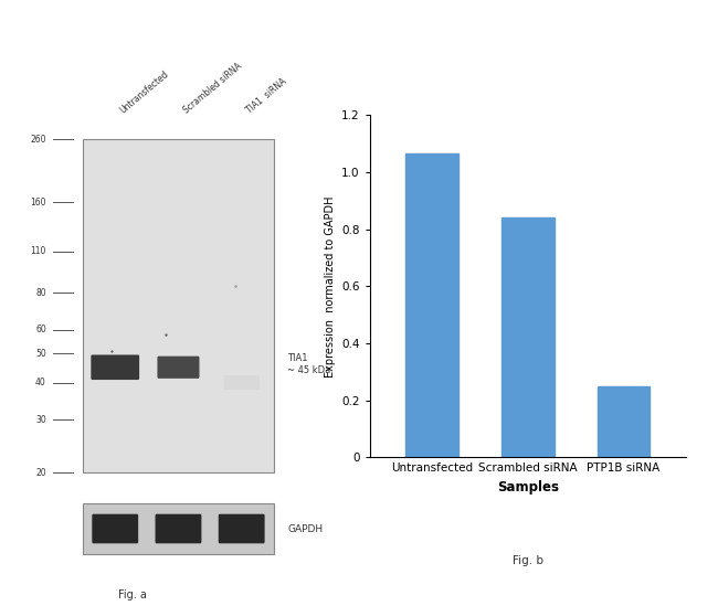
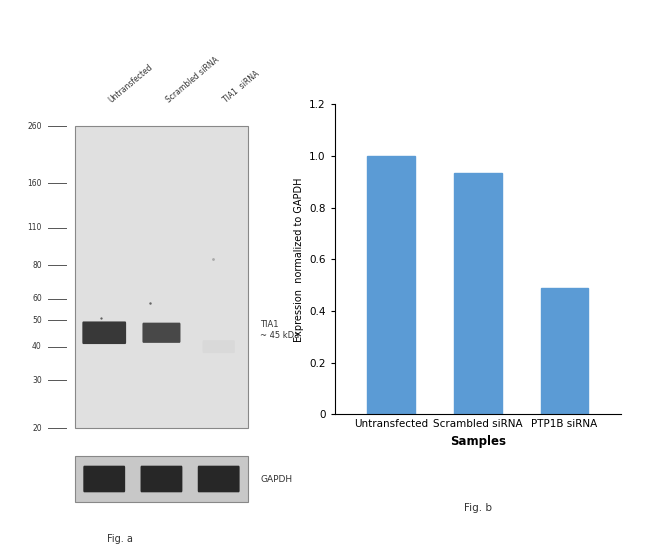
Untransfected: 1.065 -> 1.000
Scrambled siRNA: 0.840 -> 0.935
PTP1B siRNA: 0.250 -> 0.490
